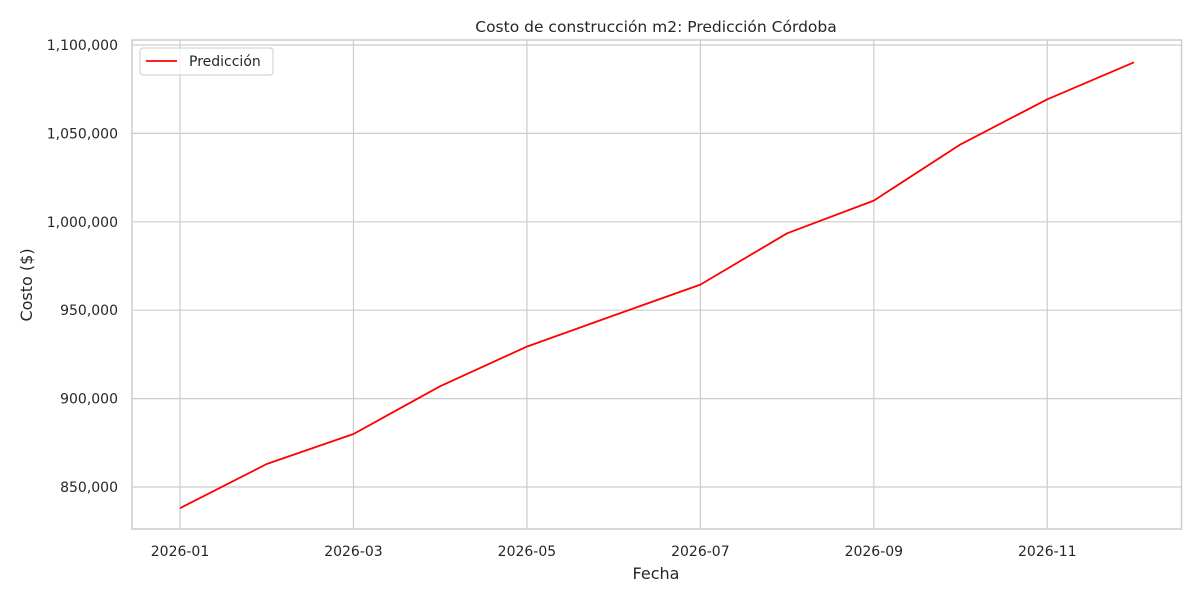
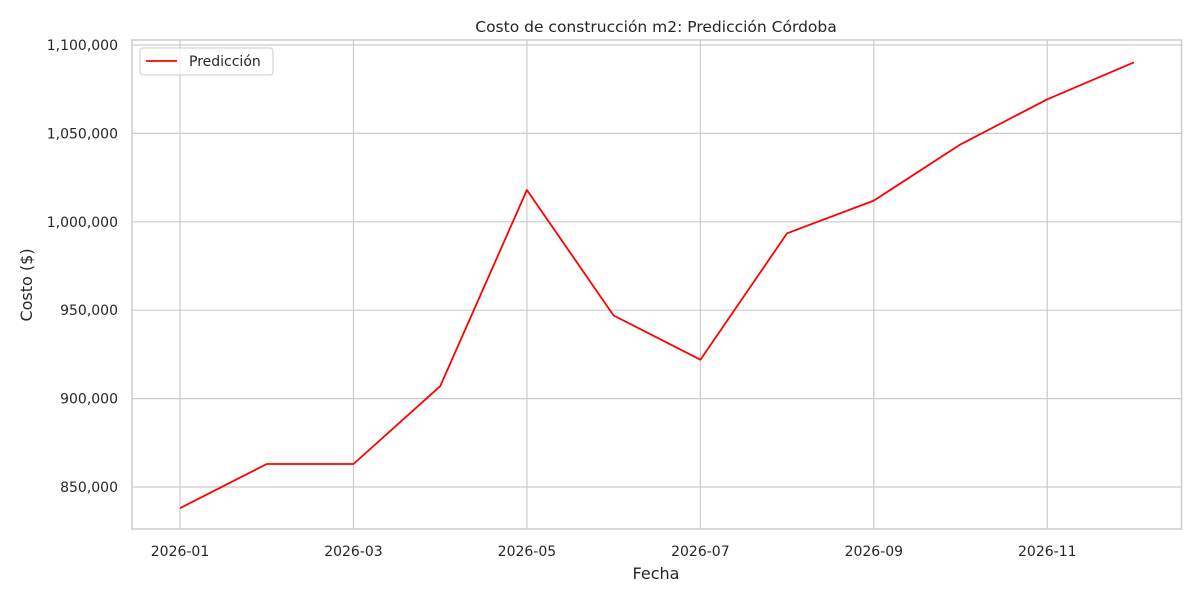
2026-03: 880000 -> 863000
2026-05: 929000 -> 1018000
2026-07: 964000 -> 922000
